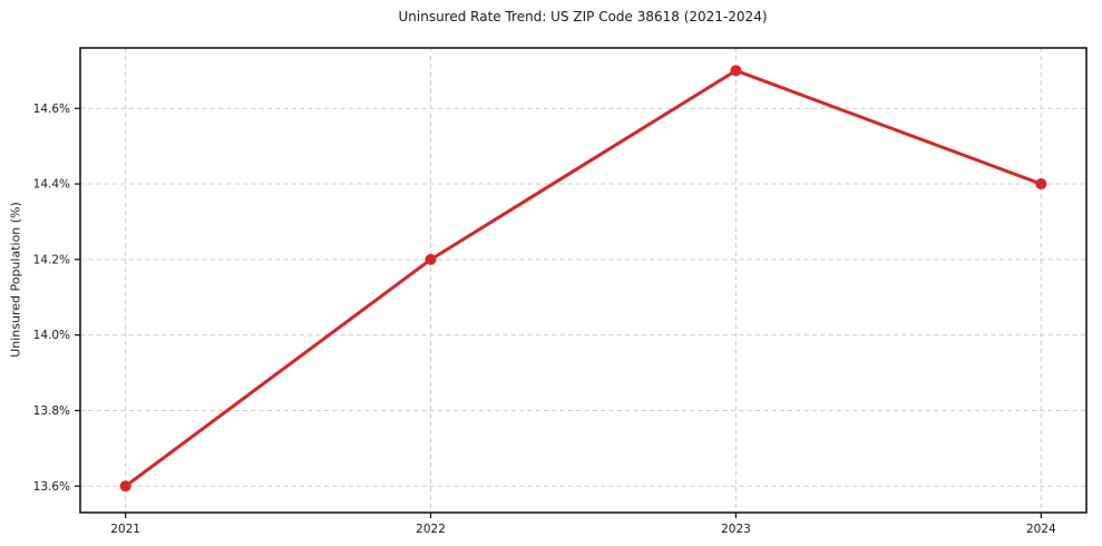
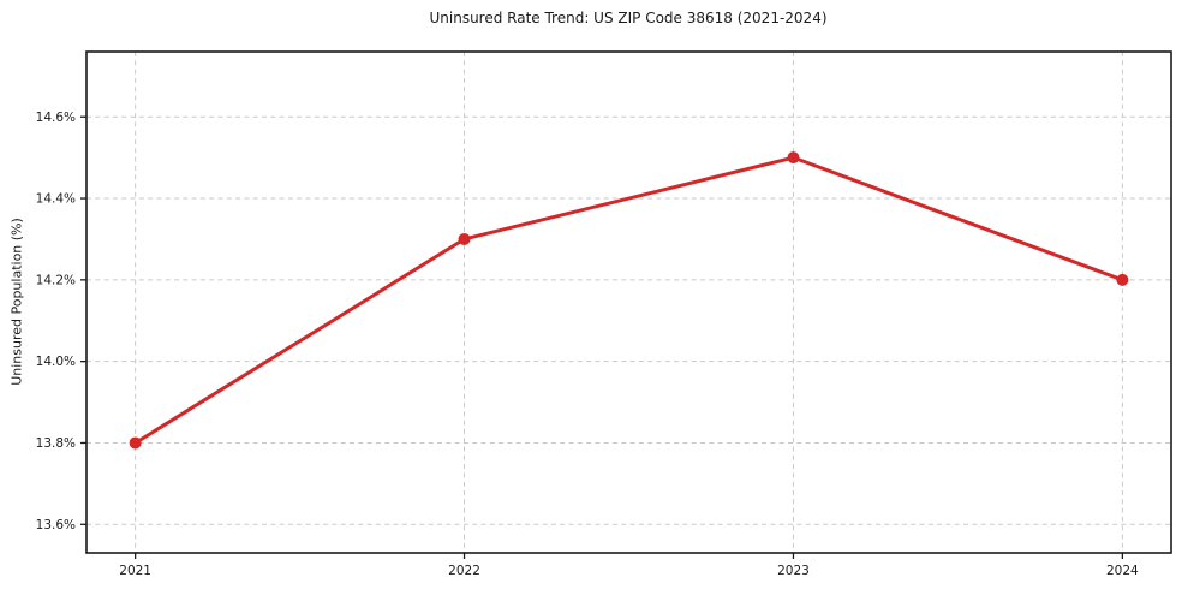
2021: 13.6% -> 13.8%
2022: 14.2% -> 14.3%
2023: 14.7% -> 14.5%
2024: 14.4% -> 14.2%
